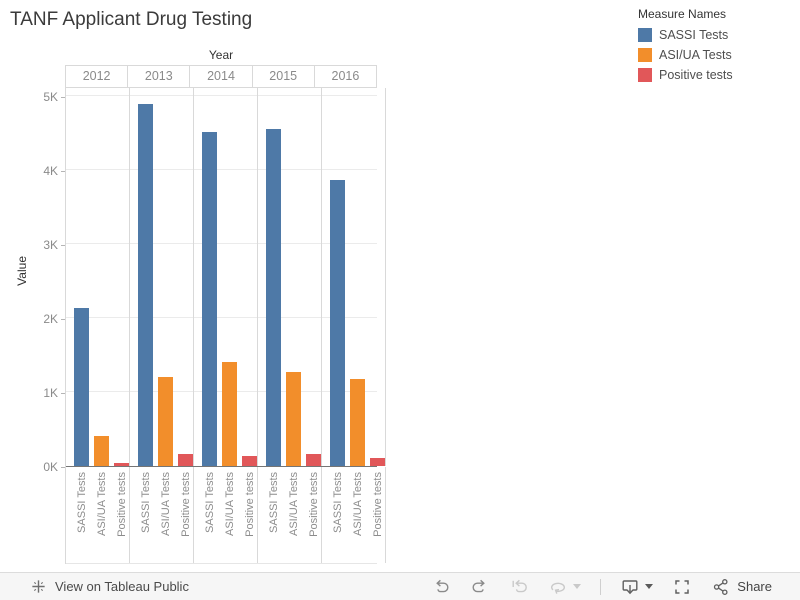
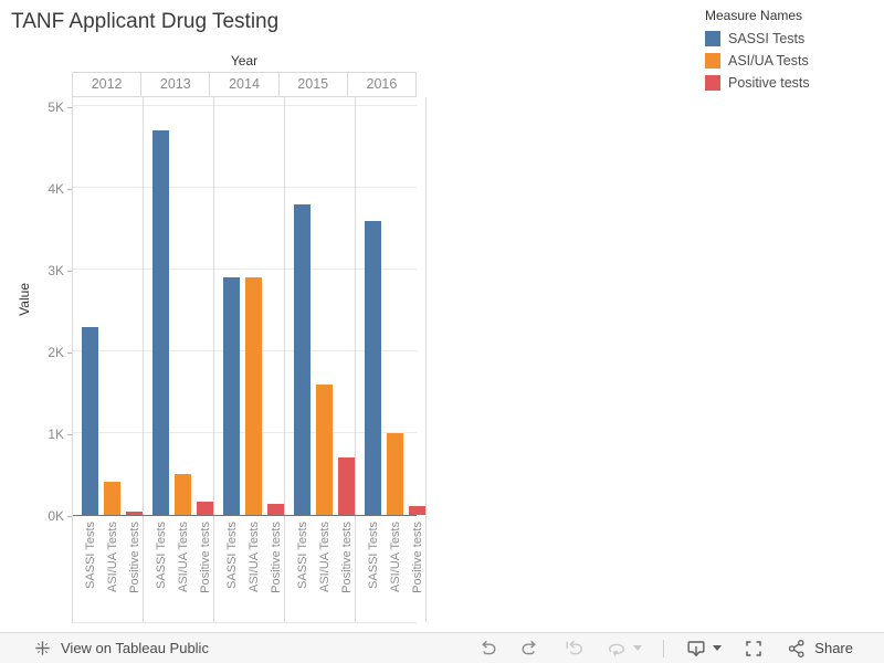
SASSI Tests/2012: 2.1K -> 2.3K
SASSI Tests/2013: 4.9K -> 4.7K
ASI/UA Tests/2013: 1.2K -> 0.5K
SASSI Tests/2014: 4.5K -> 2.9K
ASI/UA Tests/2014: 1.4K -> 2.9K
SASSI Tests/2015: 4.6K -> 3.8K
ASI/UA Tests/2015: 1.3K -> 1.6K
Positive tests/2015: 0.2K -> 0.7K
SASSI Tests/2016: 3.9K -> 3.6K
ASI/UA Tests/2016: 1.2K -> 1.0K
